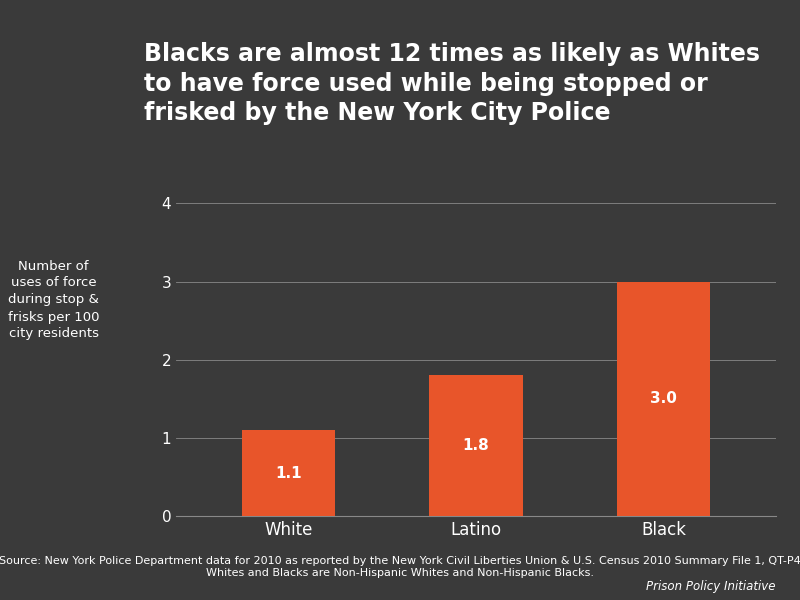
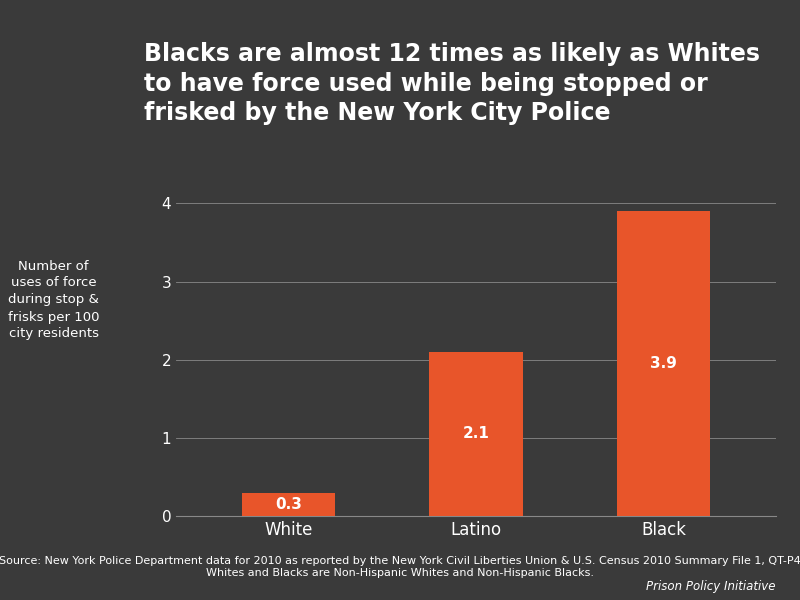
White: 1.1 -> 0.3
Latino: 1.8 -> 2.1
Black: 3.0 -> 3.9
